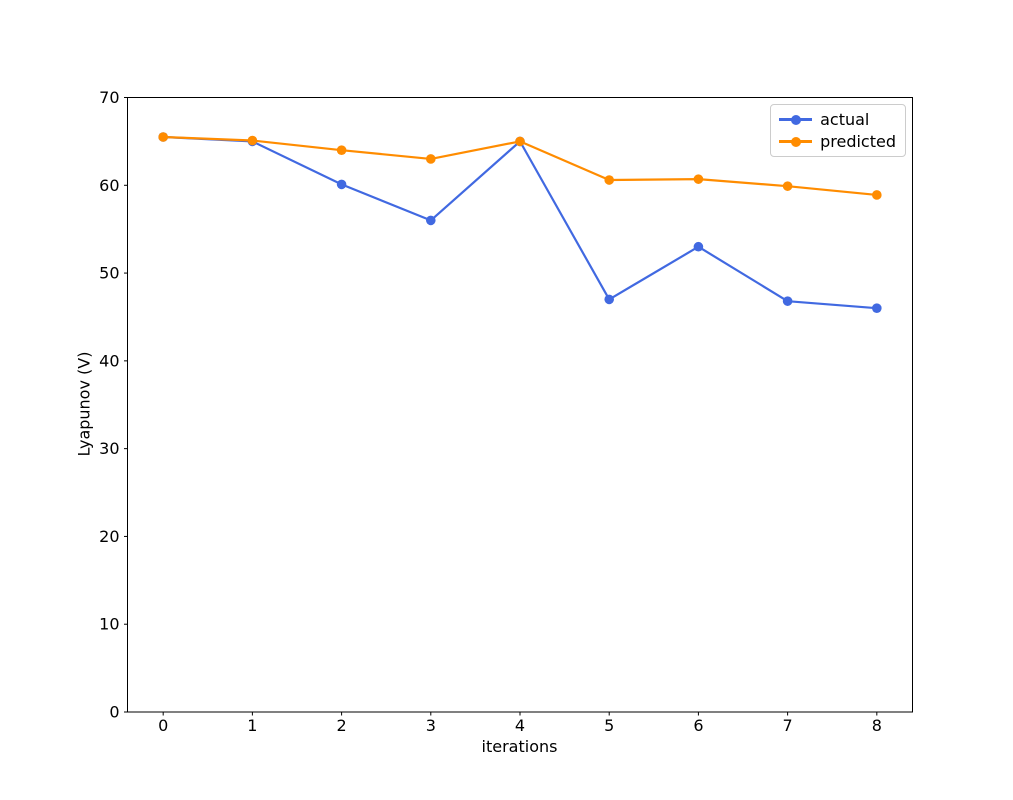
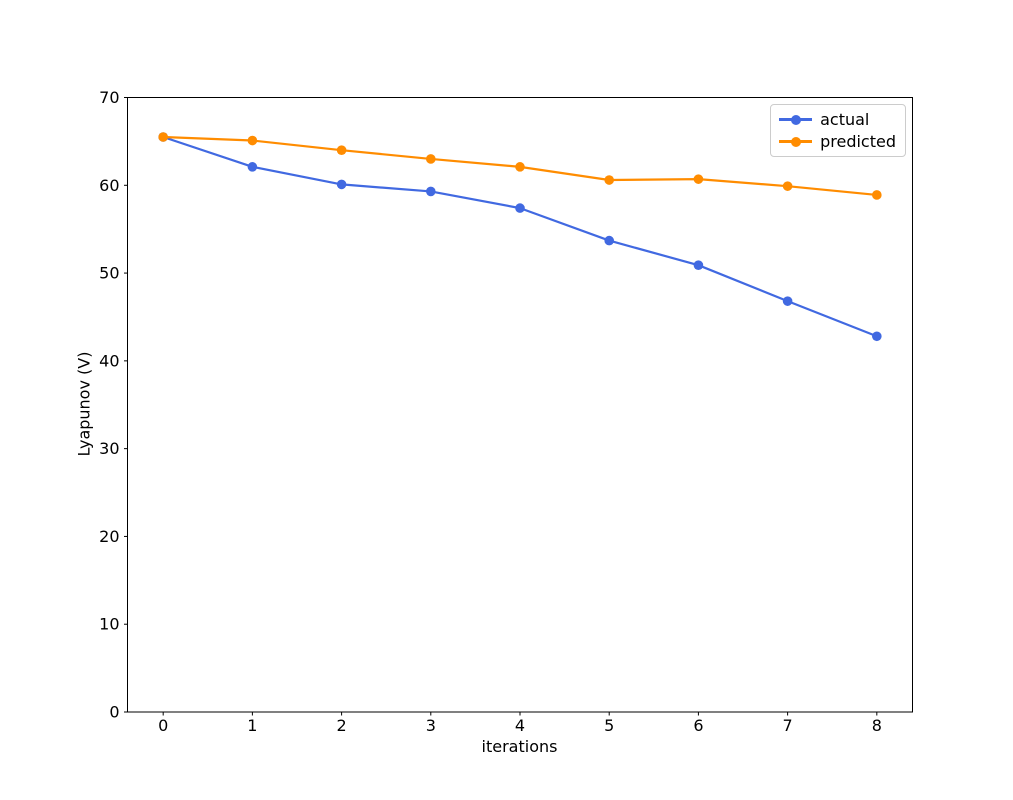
actual/1: 65 -> 62
actual/3: 56 -> 59
actual/4: 65 -> 57
predicted/4: 65 -> 62
actual/5: 47 -> 54
actual/6: 53 -> 51
actual/8: 46 -> 43
